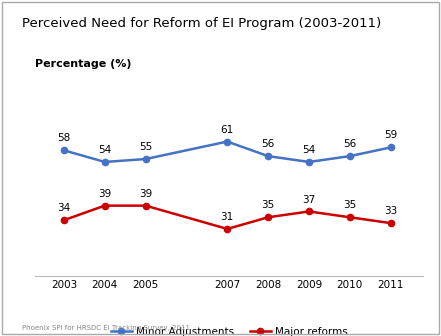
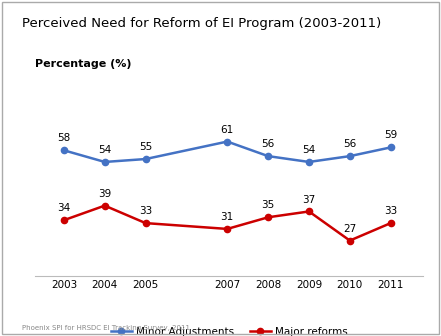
Major reforms/2005: 39 -> 33
Major reforms/2010: 35 -> 27
